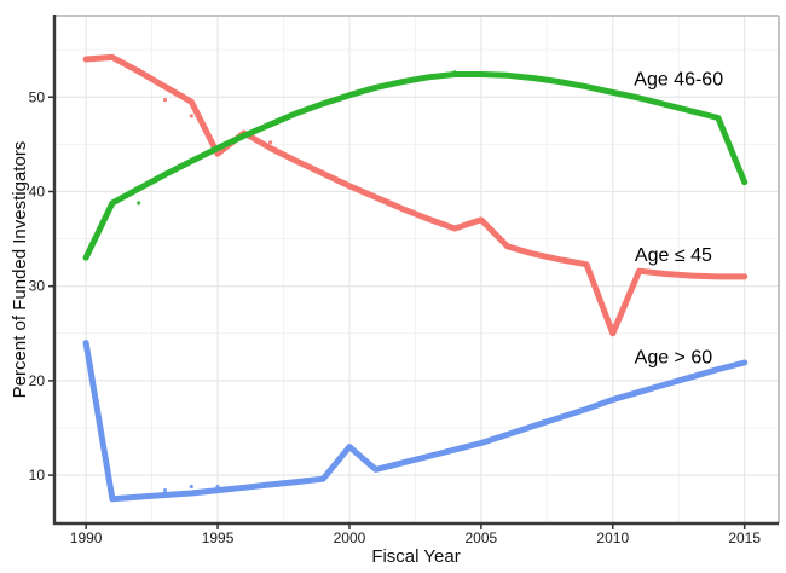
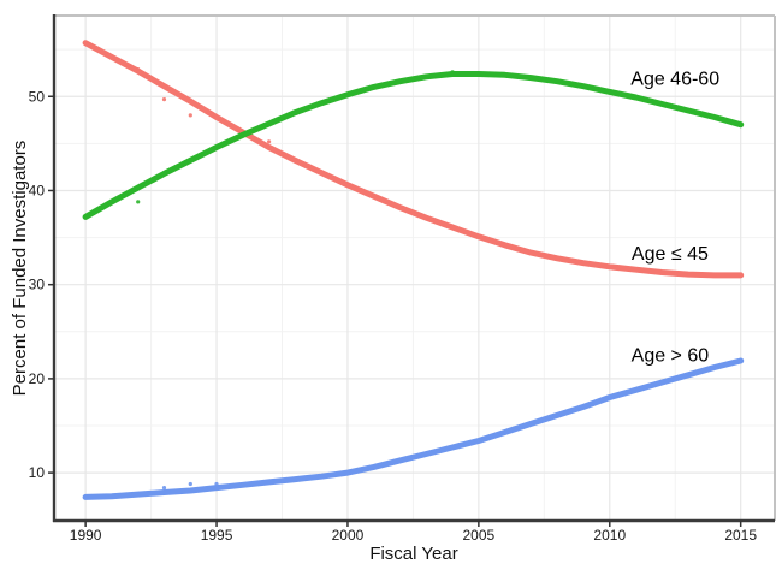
Age ≤ 45/1990: 54 -> 56
Age 46-60/1990: 33 -> 37
Age > 60/1990: 24 -> 7
Age ≤ 45/1995: 44 -> 48
Age > 60/2000: 13 -> 10
Age ≤ 45/2005: 37 -> 35
Age ≤ 45/2010: 25 -> 32
Age 46-60/2015: 41 -> 47
